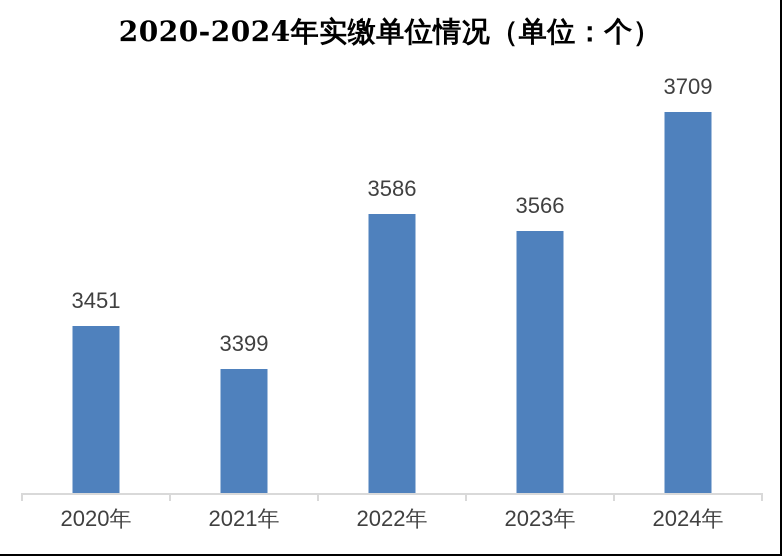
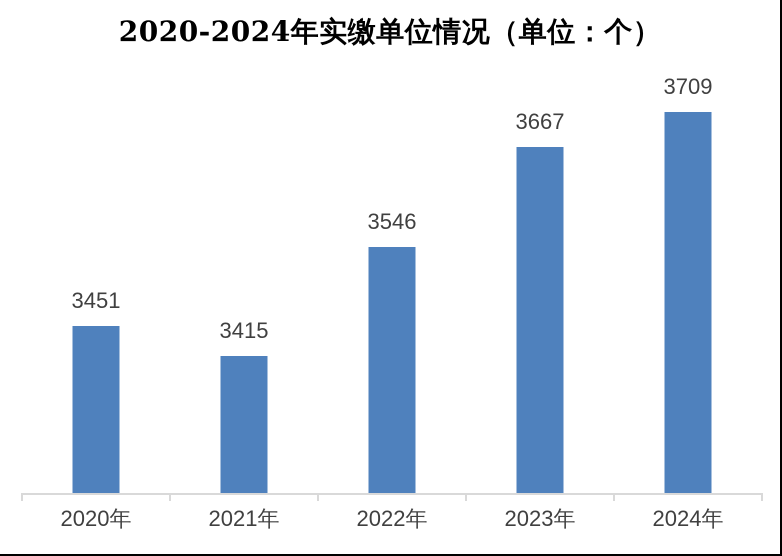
2021年: 3399 -> 3415
2022年: 3586 -> 3546
2023年: 3566 -> 3667
